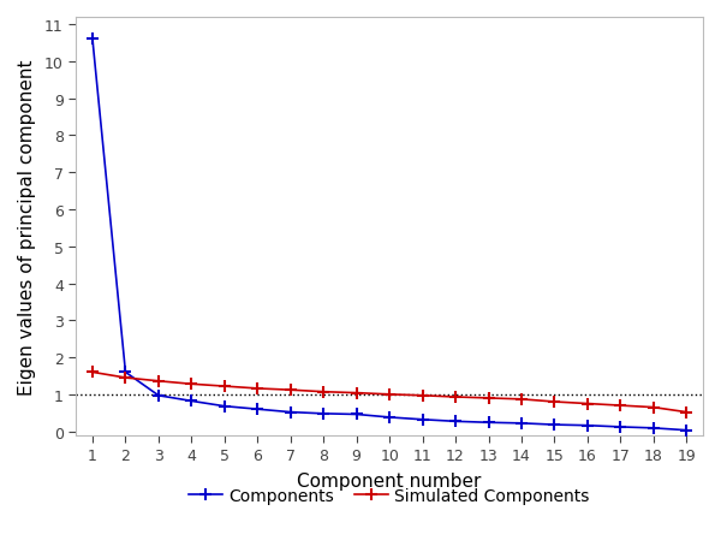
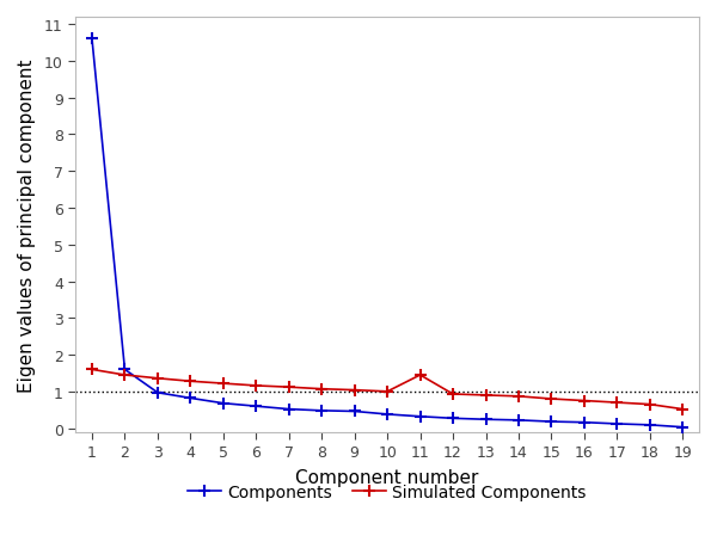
Simulated Components/11: 0.97 -> 1.45
